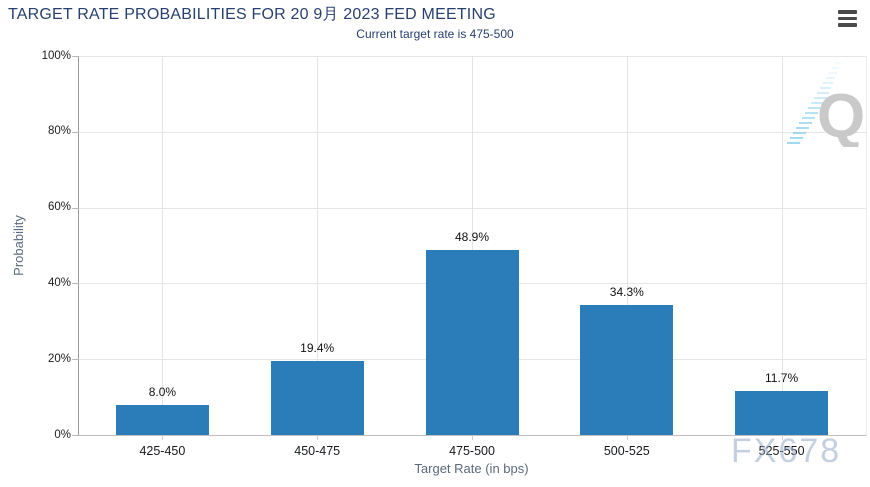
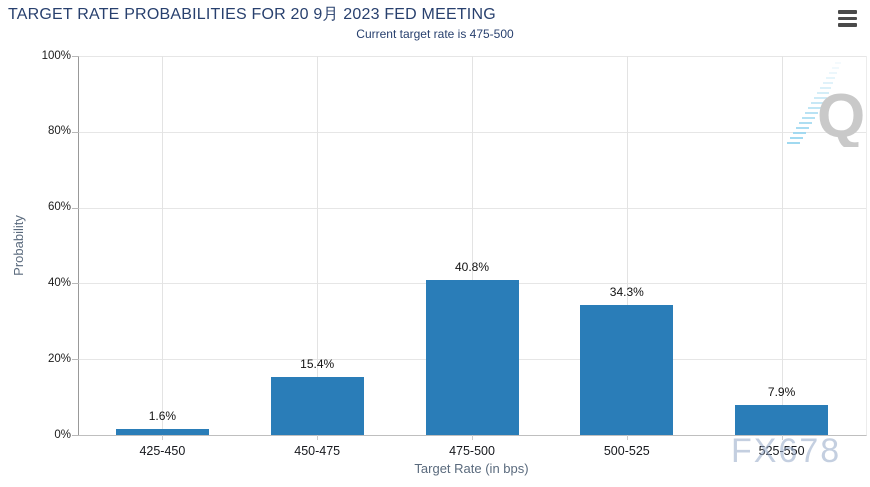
425-450: 8.0% -> 1.6%
450-475: 19.4% -> 15.4%
475-500: 48.9% -> 40.8%
525-550: 11.7% -> 7.9%
